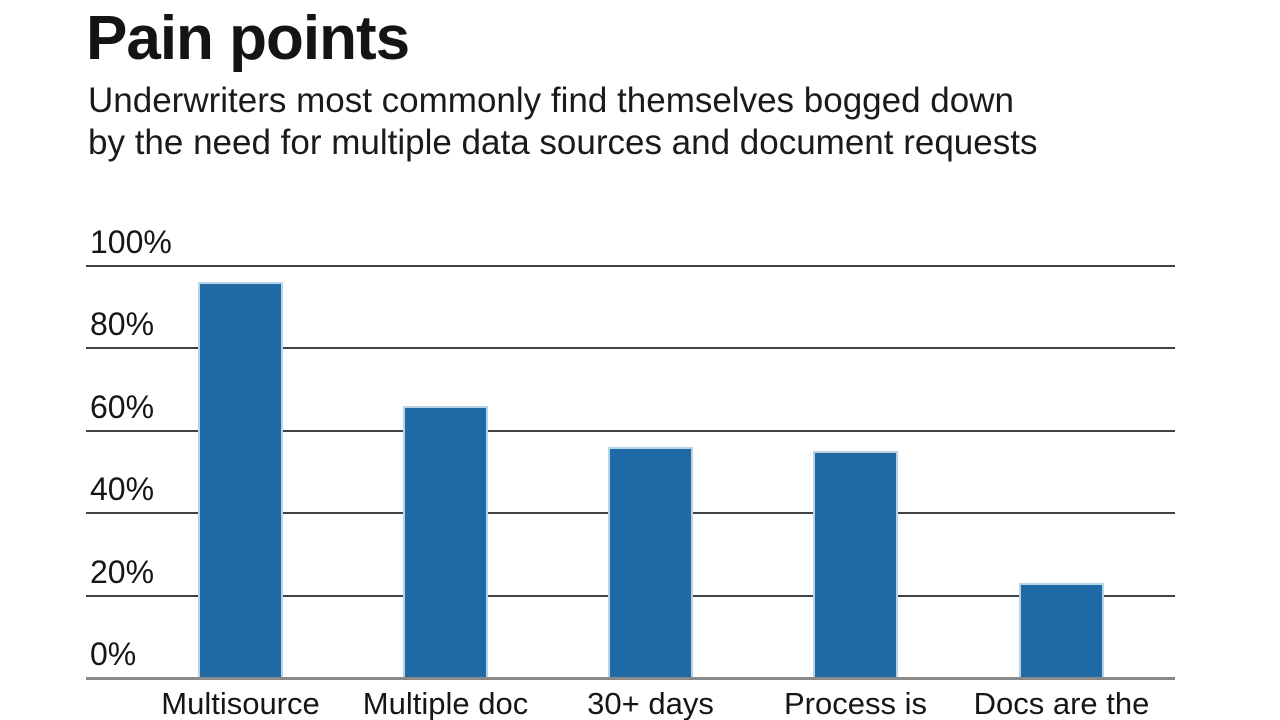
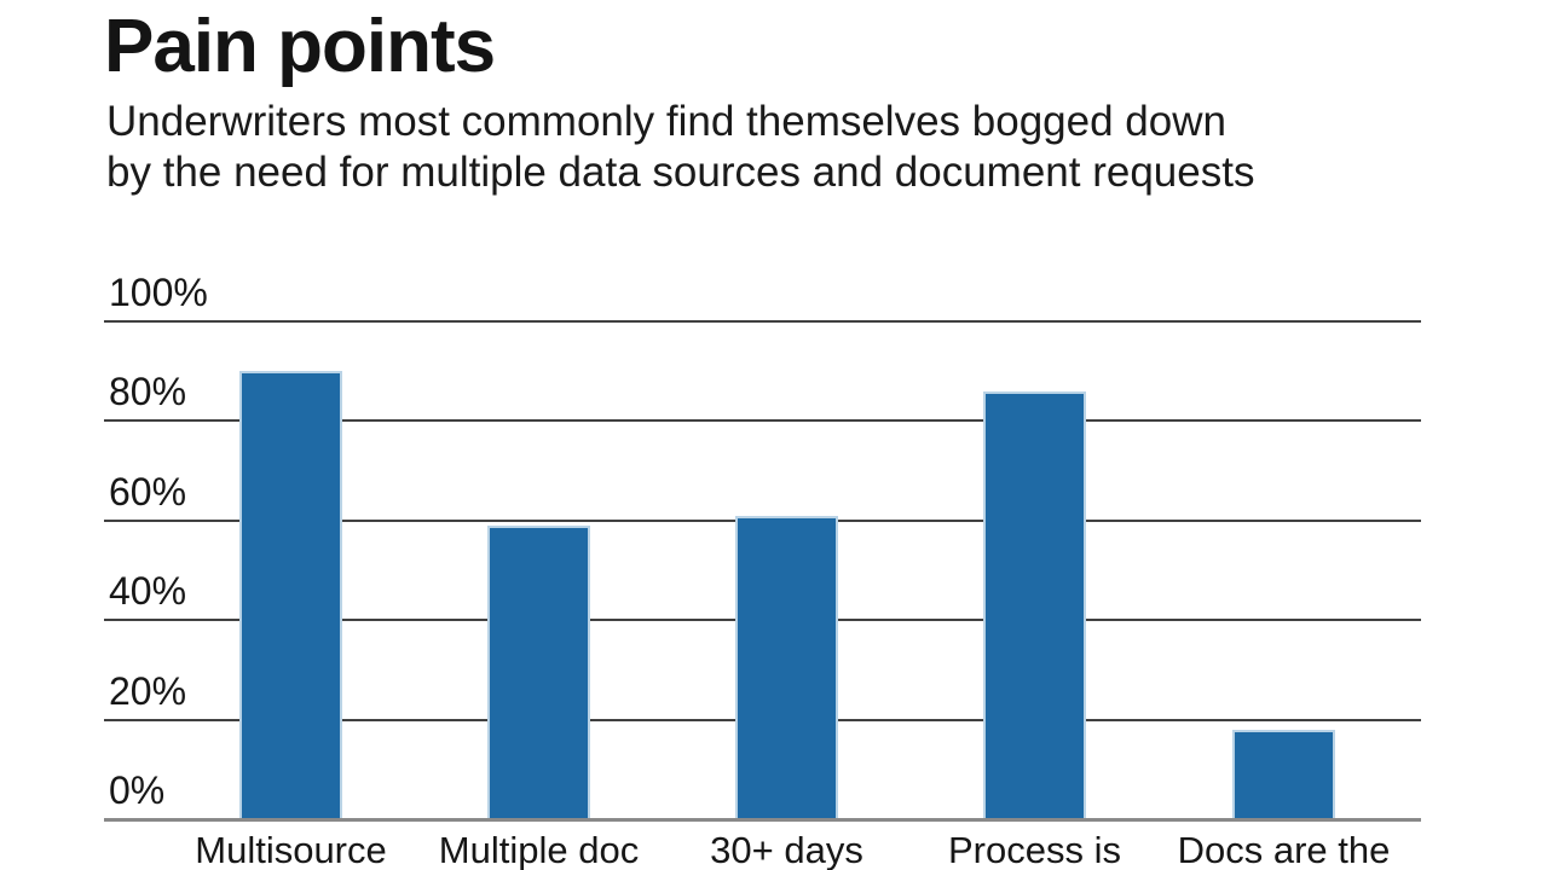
Multisource: 96% -> 90%
Multiple doc: 66% -> 59%
30+ days: 56% -> 61%
Process is: 55% -> 86%
Docs are the: 23% -> 18%
